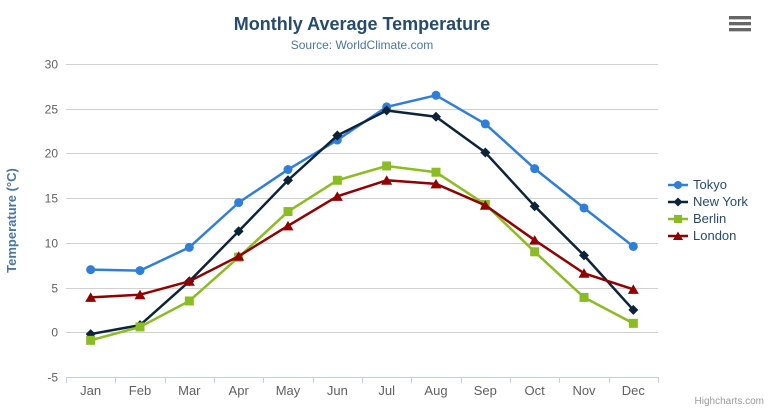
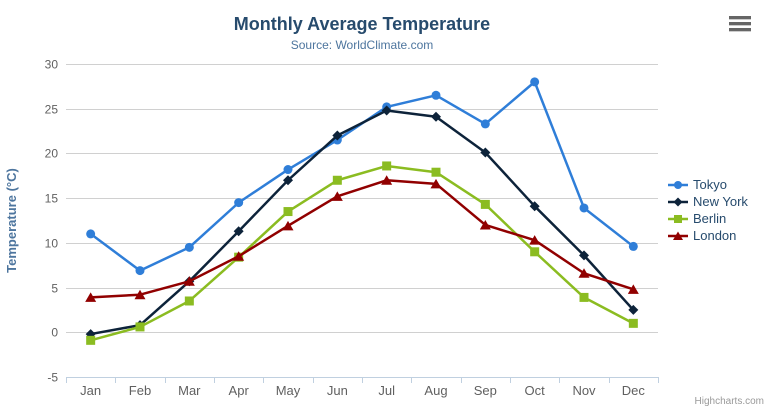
Tokyo/Jan: 7 -> 11
London/Sep: 14 -> 12
Tokyo/Oct: 18 -> 28
